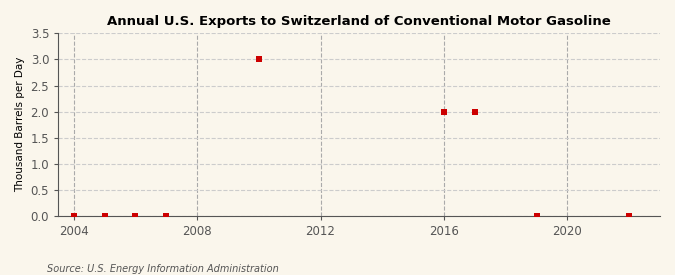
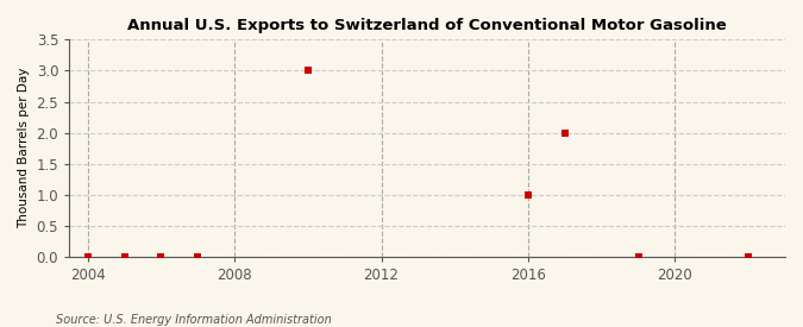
2016: 2 -> 1
